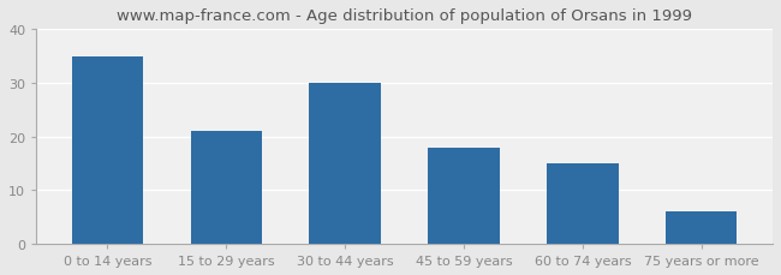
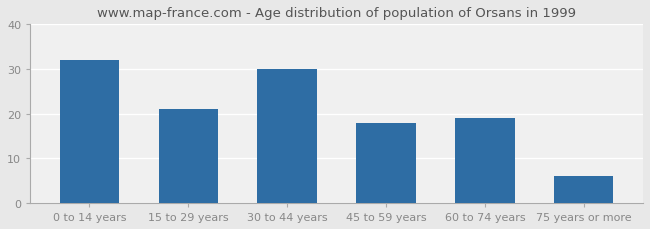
0 to 14 years: 35 -> 32
60 to 74 years: 15 -> 19
